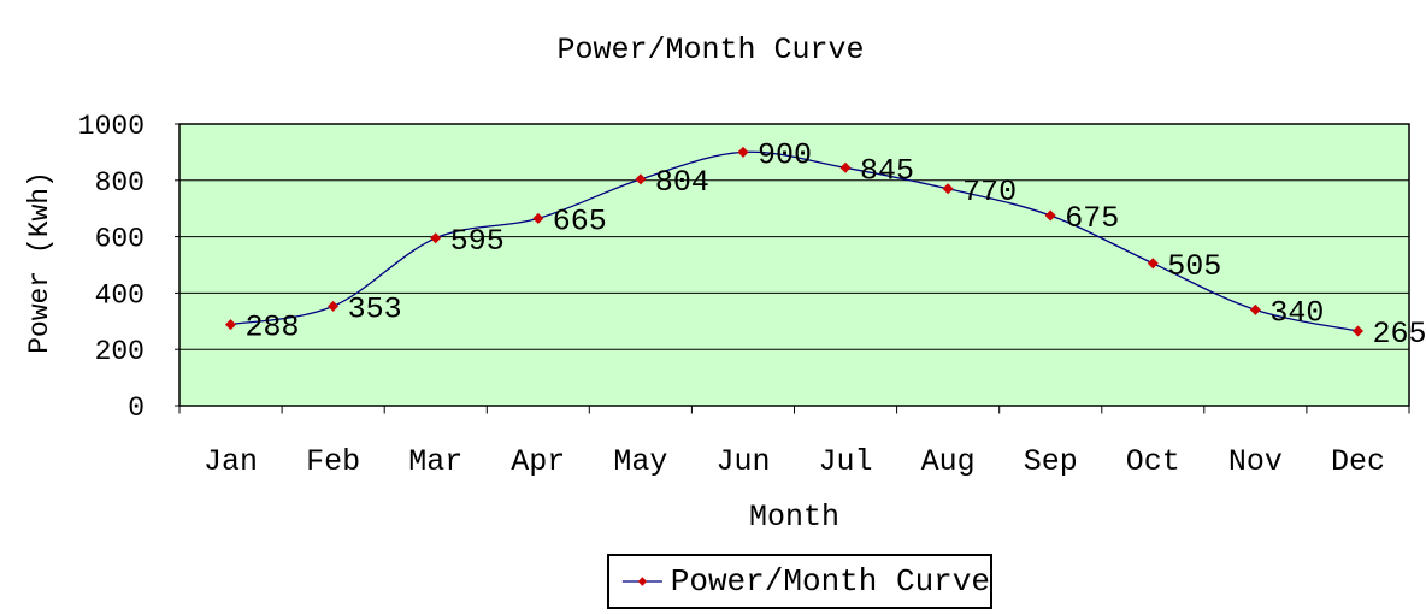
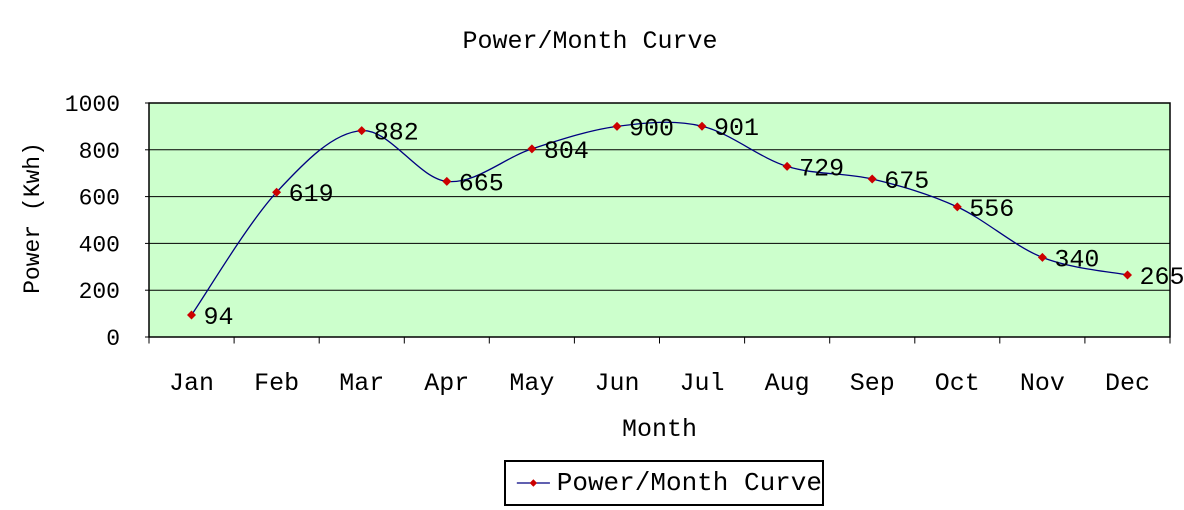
Jan: 288 -> 94
Feb: 353 -> 619
Mar: 595 -> 882
Jul: 845 -> 901
Aug: 770 -> 729
Oct: 505 -> 556
